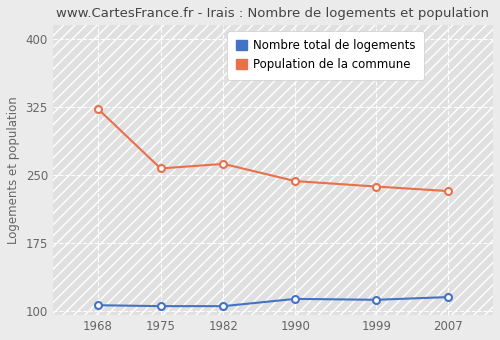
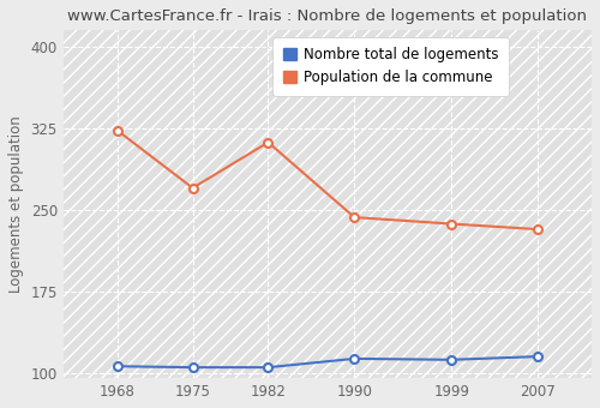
Population de la commune/1975: 257 -> 270
Population de la commune/1982: 262 -> 312
